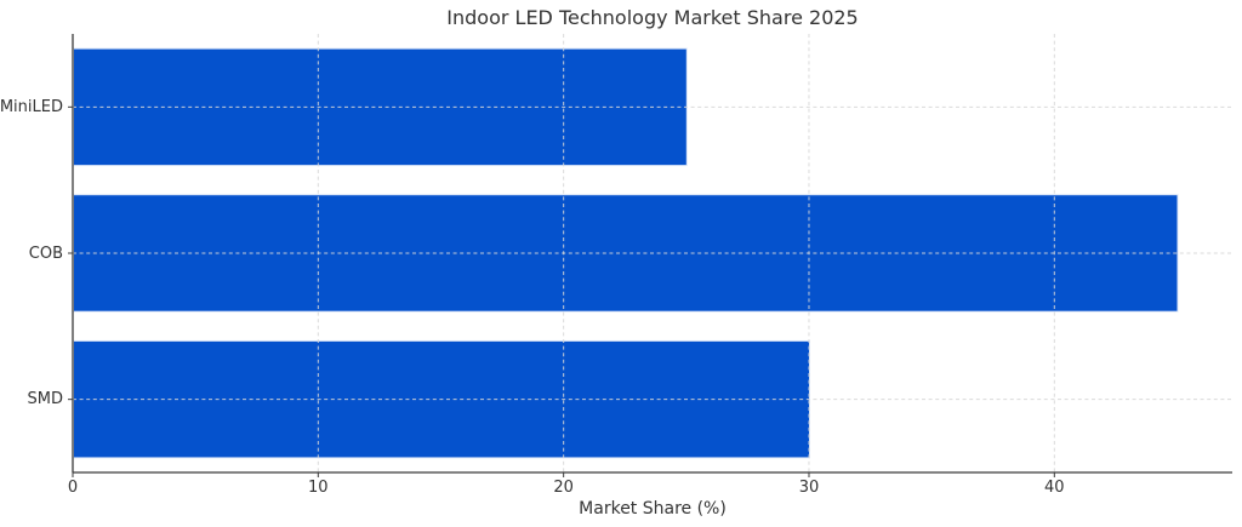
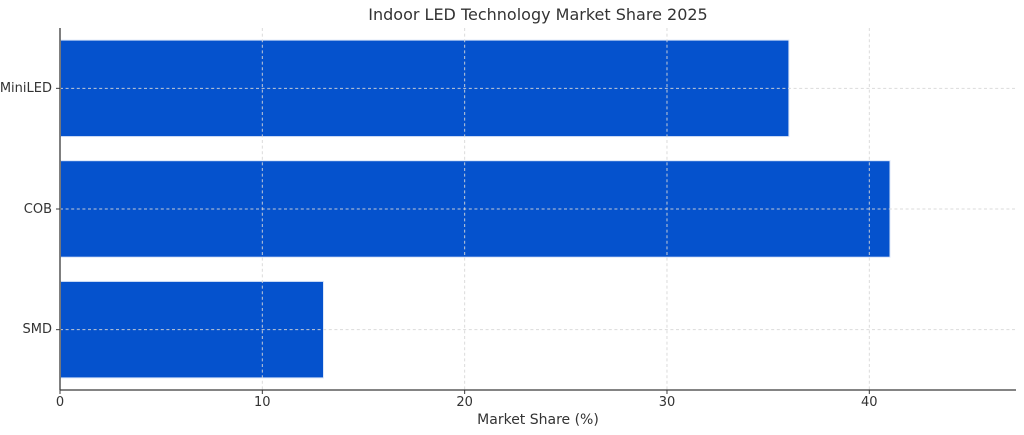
MiniLED: 25 -> 36
COB: 45 -> 41
SMD: 30 -> 13
